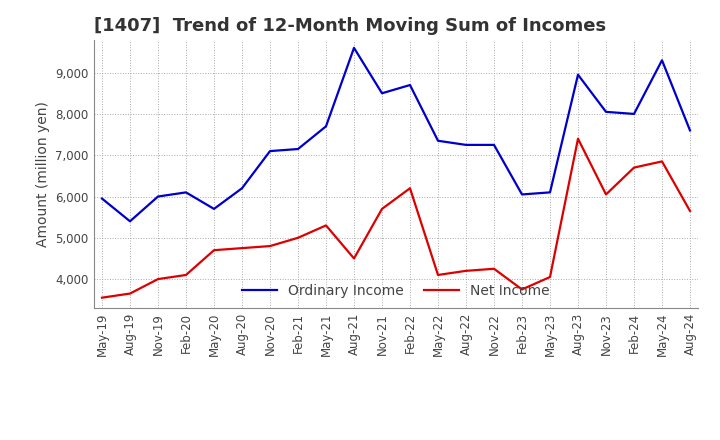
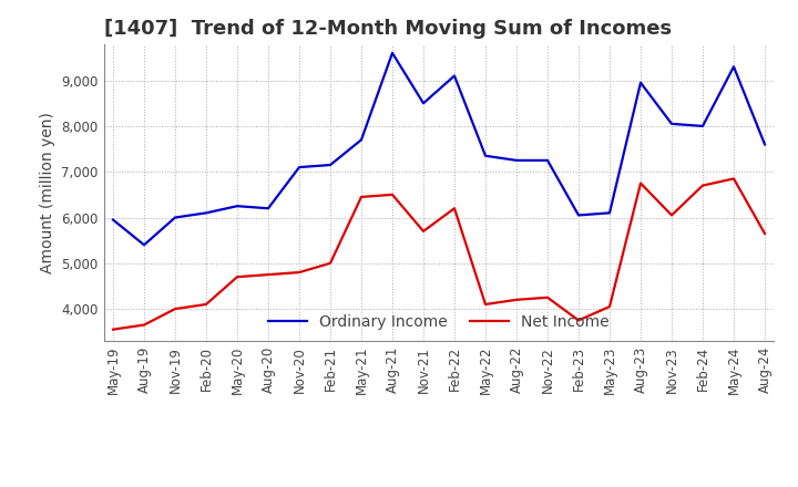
Ordinary Income/May-20: 5,700 -> 6,250
Net Income/May-21: 5,300 -> 6,450
Net Income/Aug-21: 4,500 -> 6,500
Ordinary Income/Feb-22: 8,700 -> 9,100
Net Income/Aug-23: 7,400 -> 6,750
